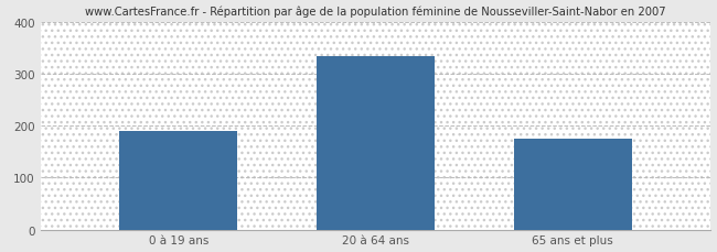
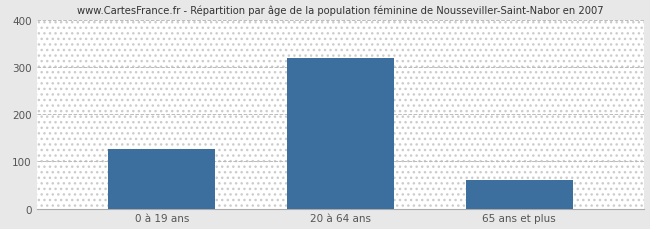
0 à 19 ans: 190 -> 127
20 à 64 ans: 335 -> 320
65 ans et plus: 175 -> 60
